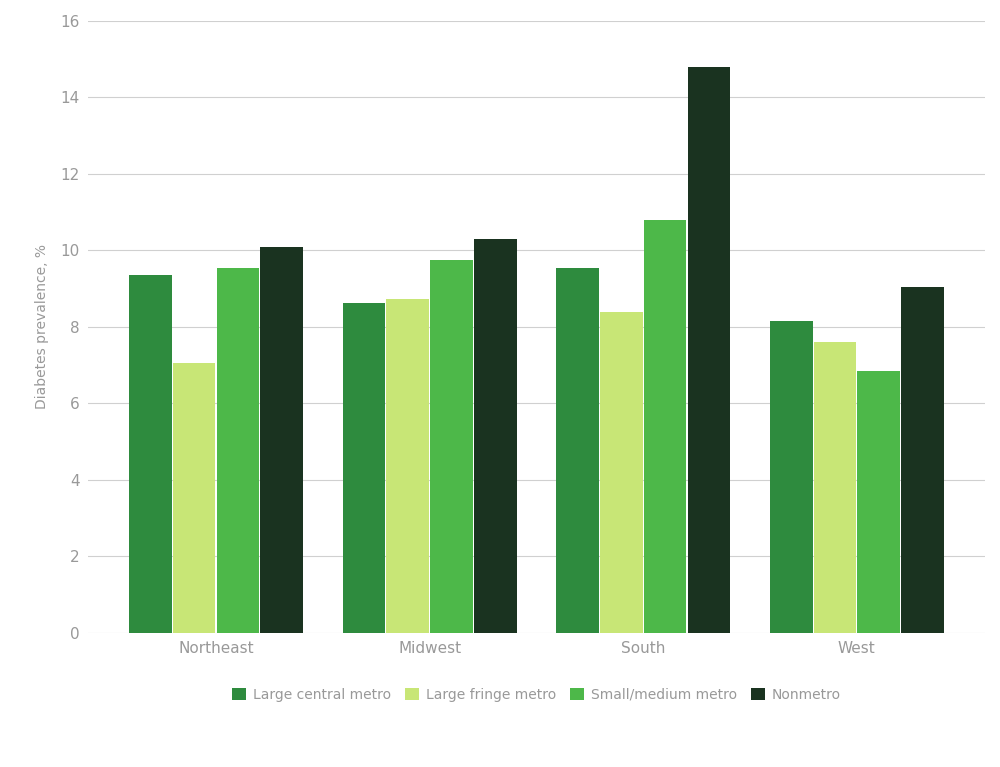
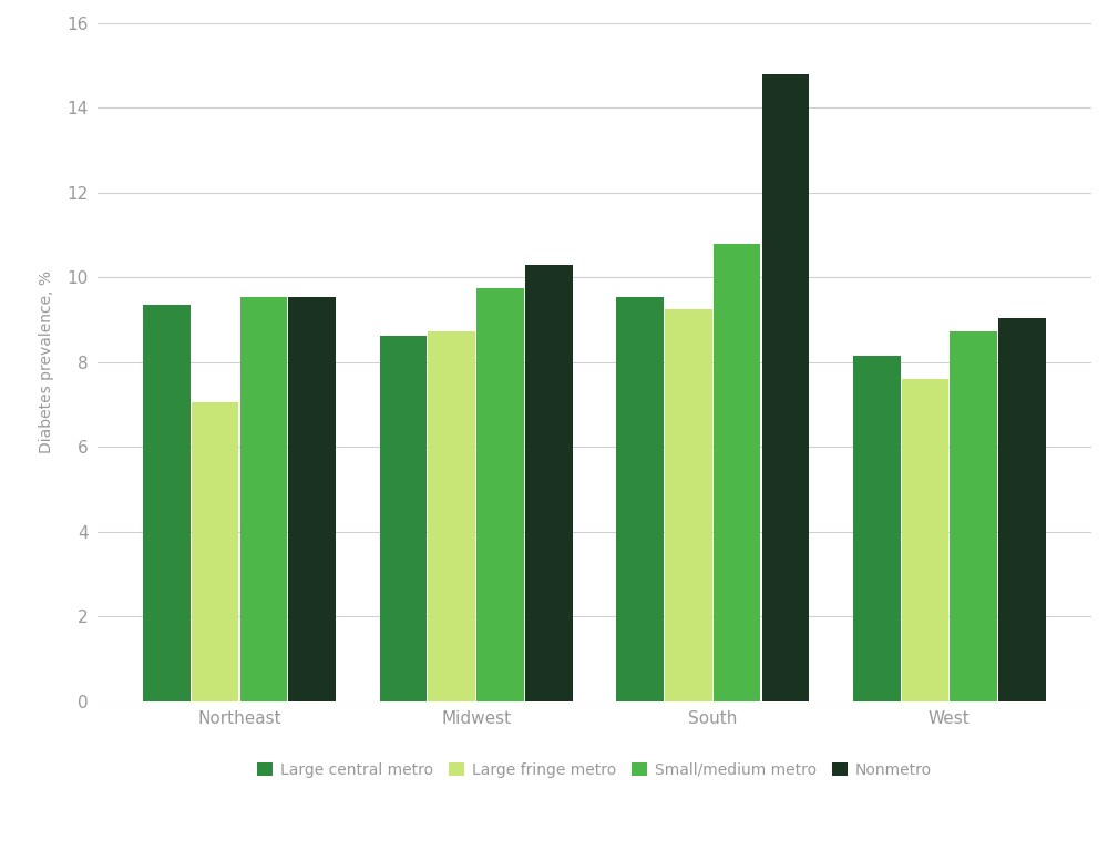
Nonmetro/Northeast: 10.10 -> 9.55
Large fringe metro/South: 8.40 -> 9.25
Small/medium metro/West: 6.85 -> 8.72
